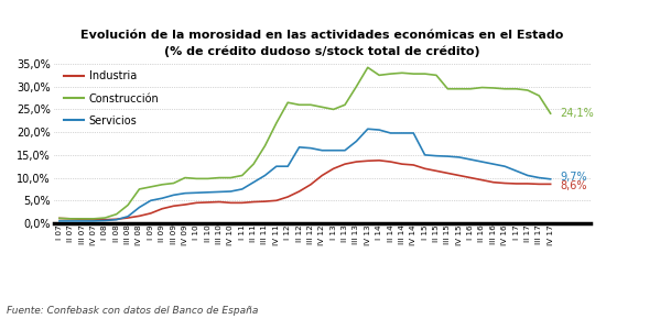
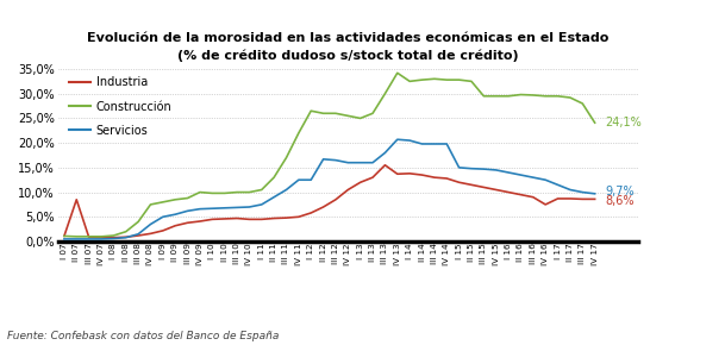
Industria/II 07: 1,0% -> 8,5%
Industria/III 13: 13,5% -> 15,5%
Industria/IV 16: 8,8% -> 7,5%
